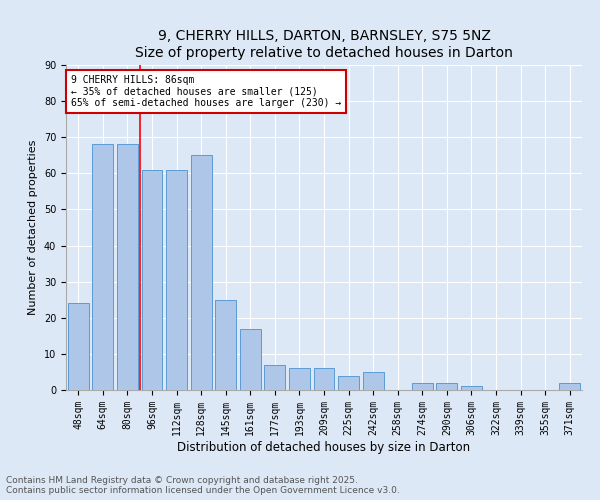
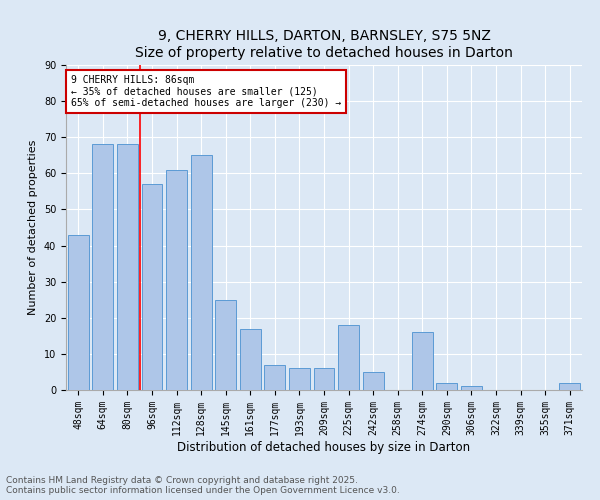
48sqm: 24 -> 43
96sqm: 61 -> 57
225sqm: 4 -> 18
274sqm: 2 -> 16
